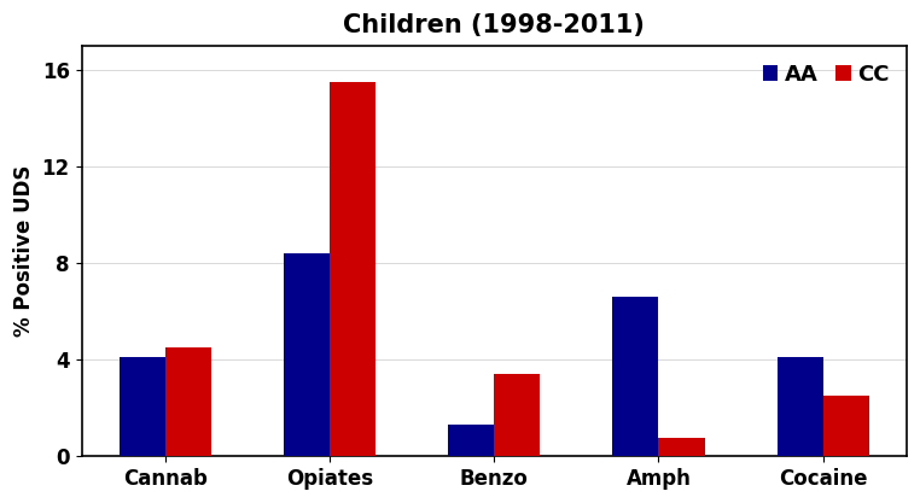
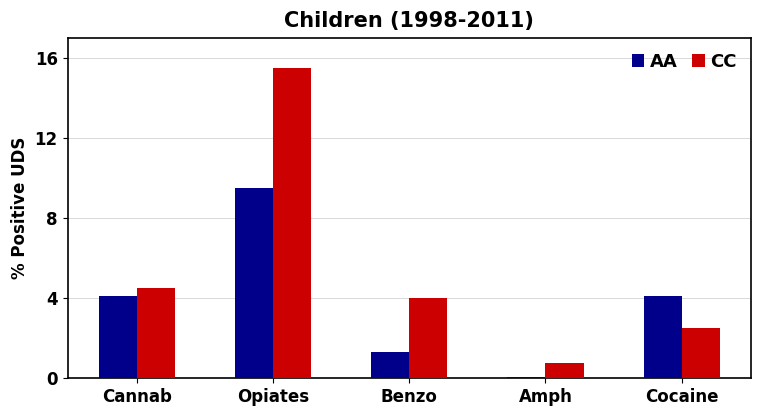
AA/Opiates: 8.4 -> 9.5
CC/Benzo: 3.4 -> 4.0
AA/Amph: 6.6 -> 0.1
